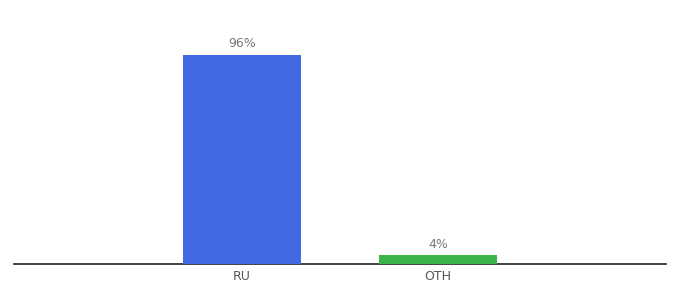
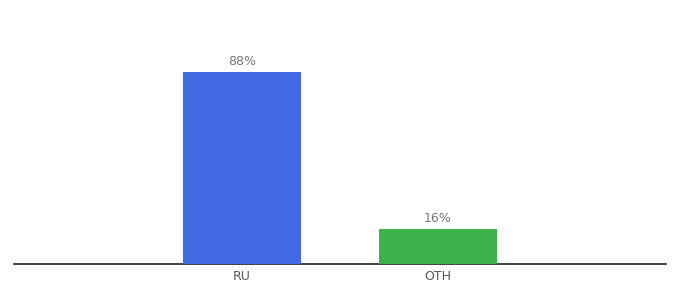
RU: 96% -> 88%
OTH: 4% -> 16%
